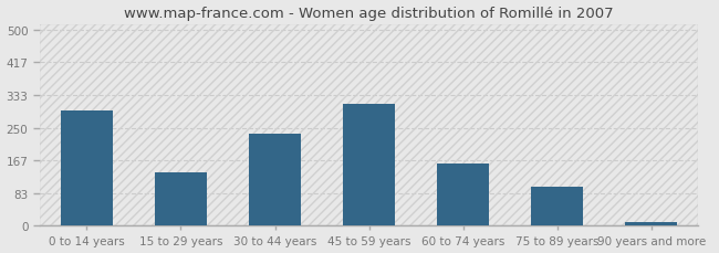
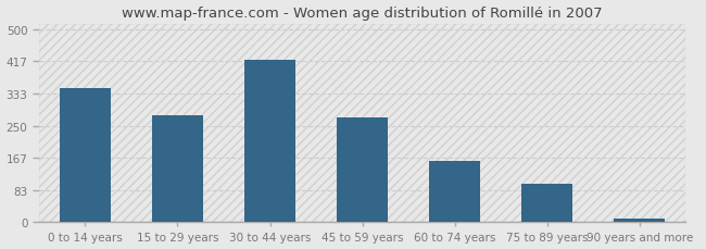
0 to 14 years: 295 -> 347
15 to 29 years: 135 -> 278
30 to 44 years: 235 -> 420
45 to 59 years: 310 -> 271
